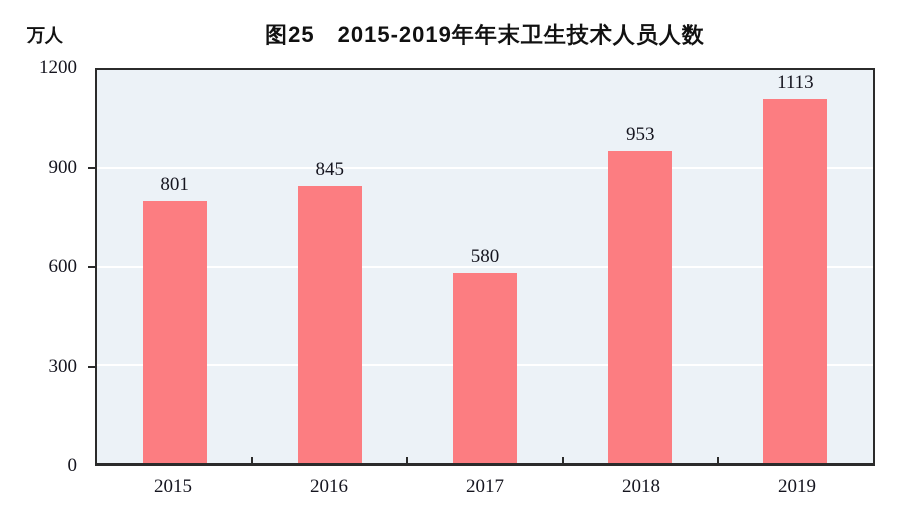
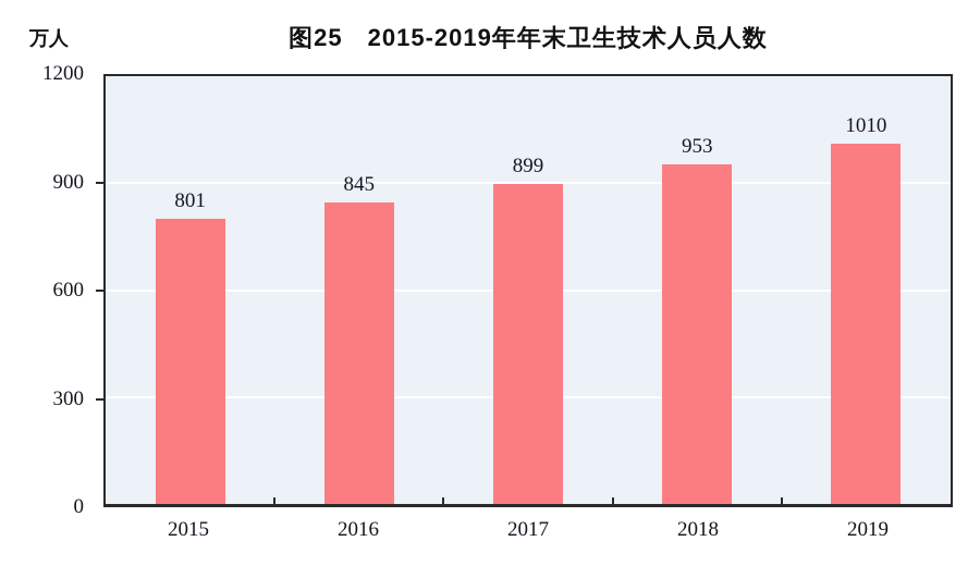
2017: 580 -> 899
2019: 1113 -> 1010
